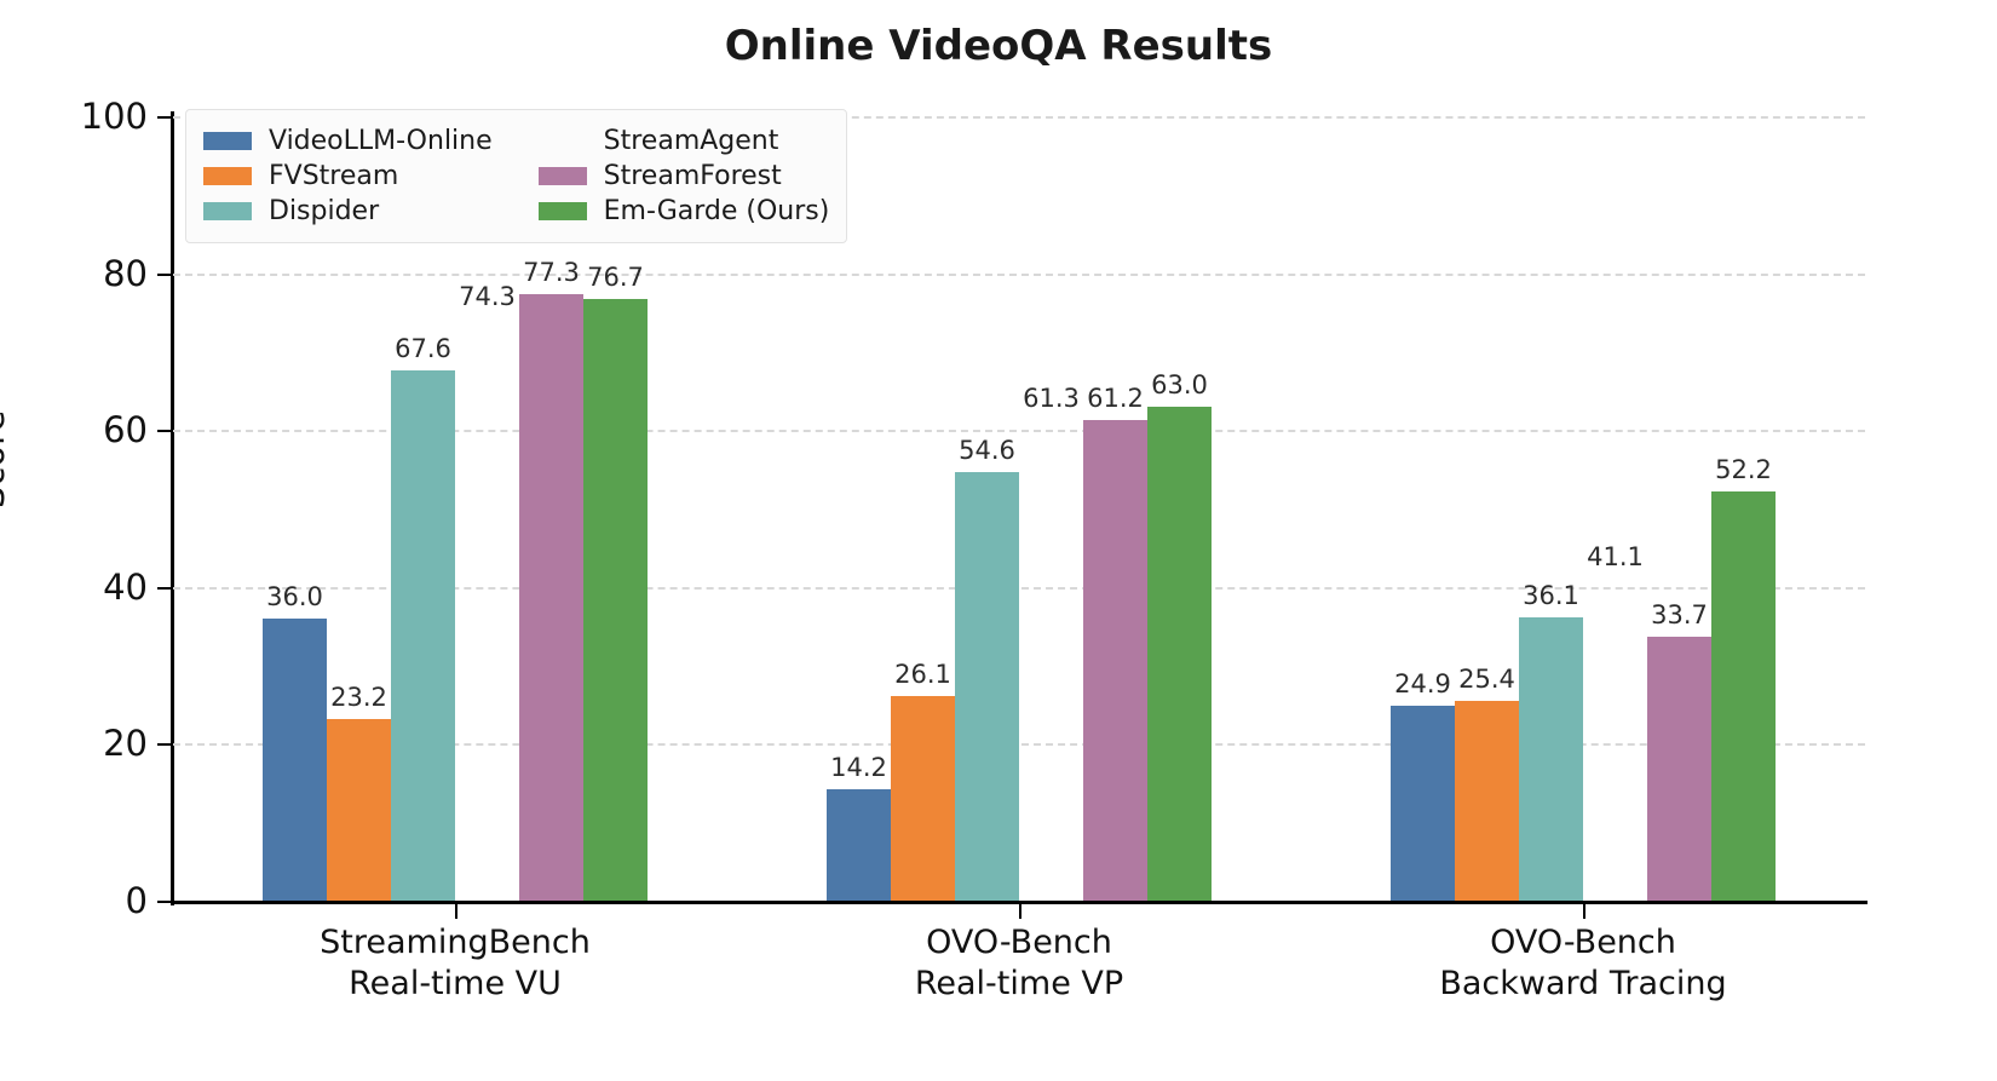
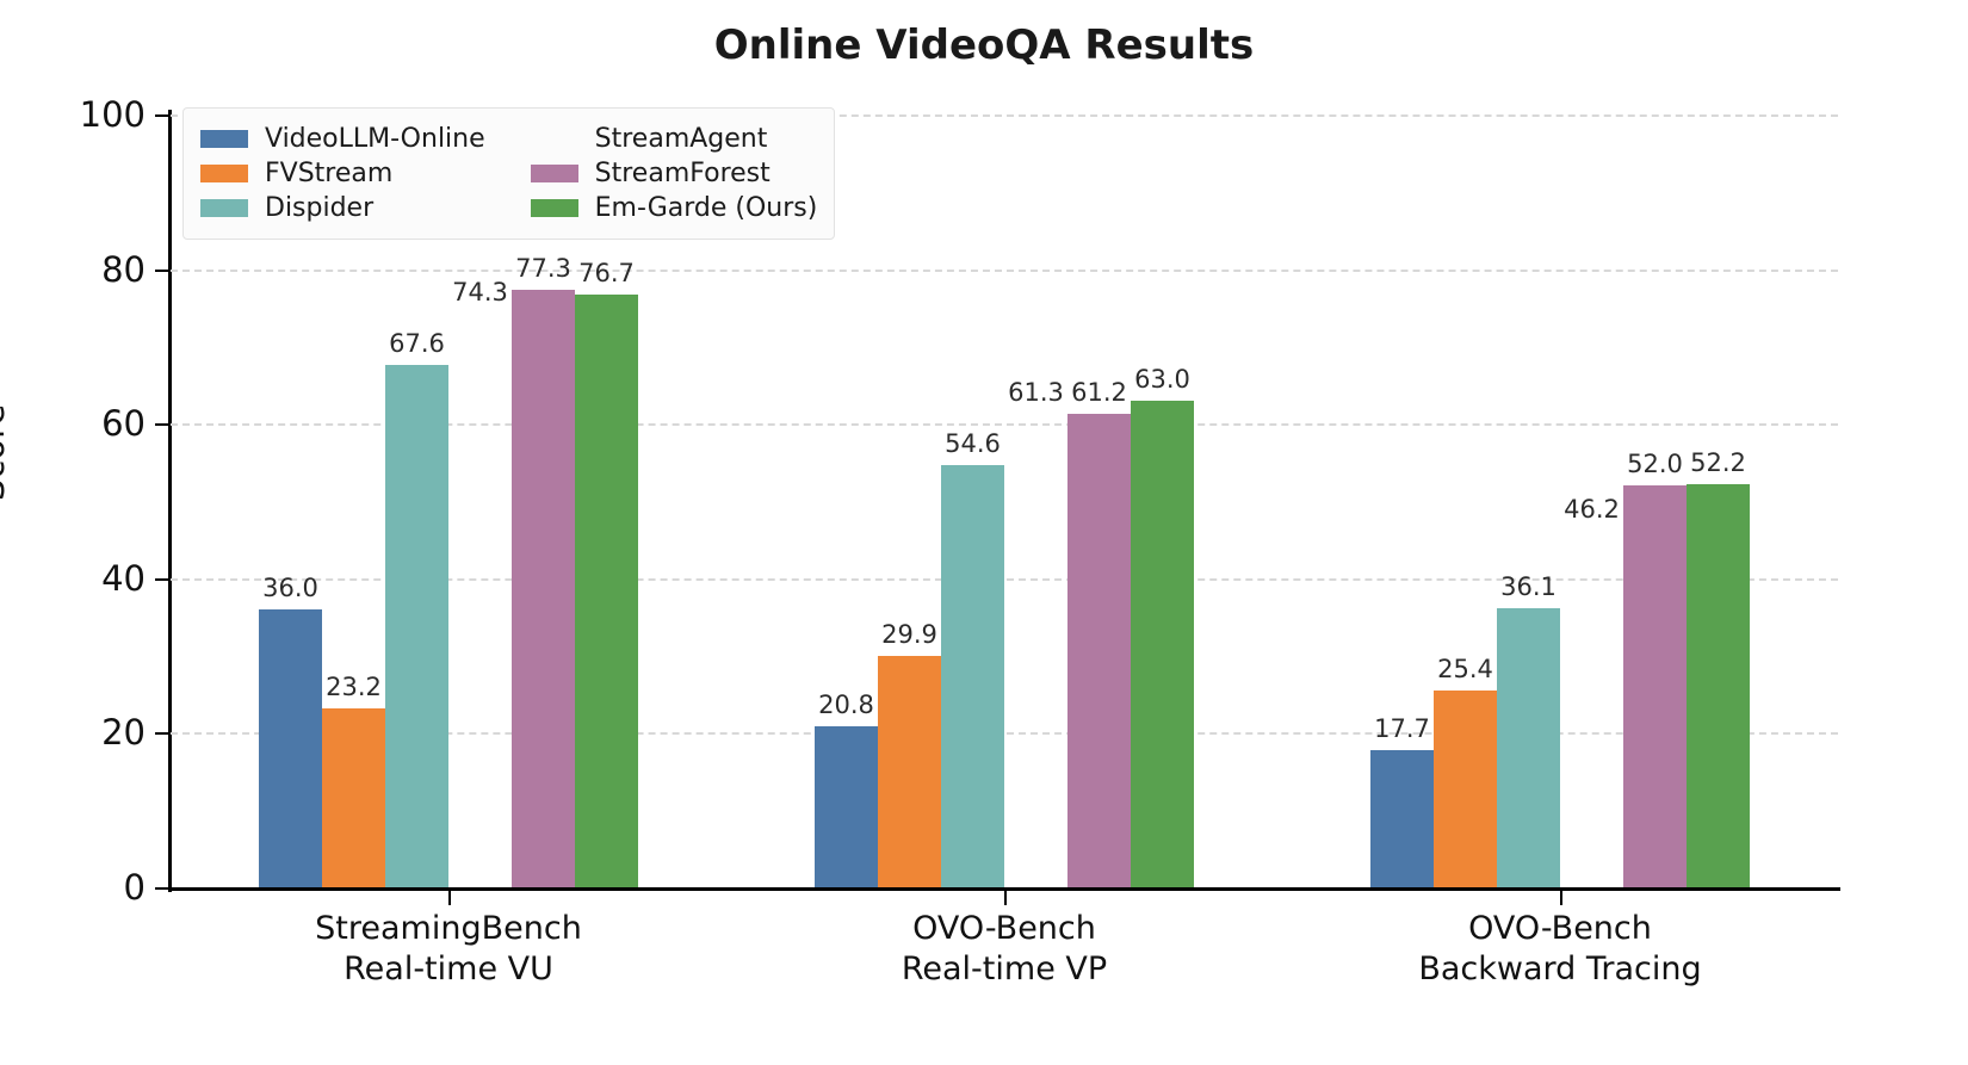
VideoLLM-Online/OVO-Bench Real-time VP: 14.2 -> 20.8
FVStream/OVO-Bench Real-time VP: 26.1 -> 29.9
VideoLLM-Online/OVO-Bench Backward Tracing: 24.9 -> 17.7
StreamAgent/OVO-Bench Backward Tracing: 41.1 -> 46.2
StreamForest/OVO-Bench Backward Tracing: 33.7 -> 52.0
